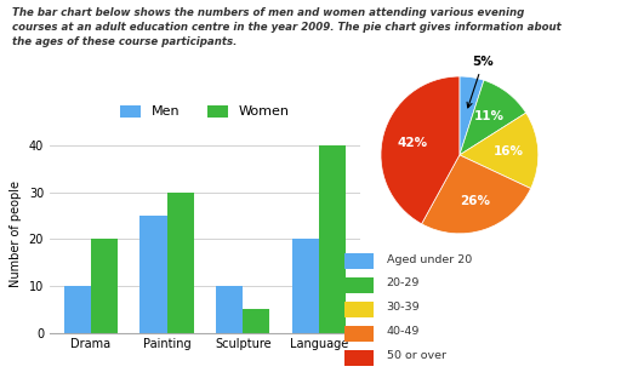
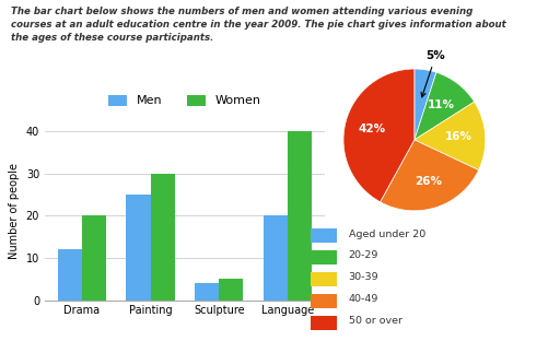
Men/Drama: 10 -> 12
Men/Sculpture: 10 -> 4
